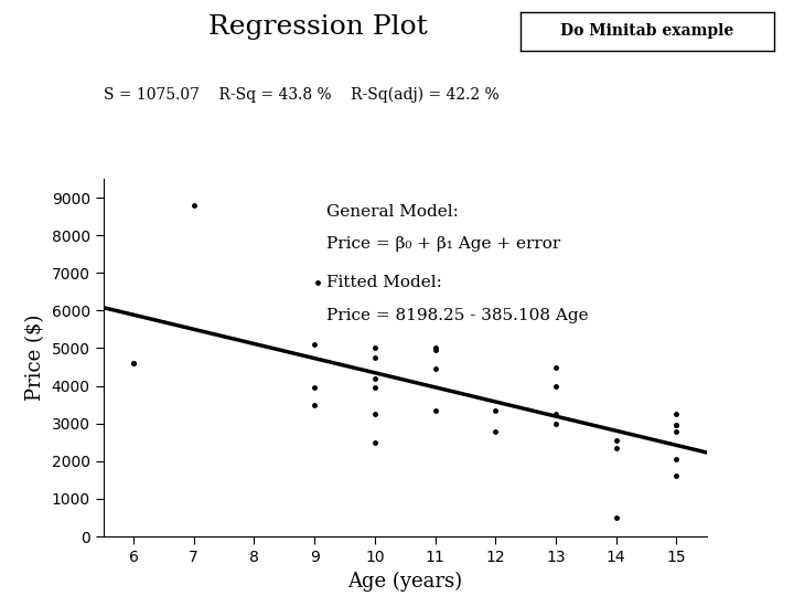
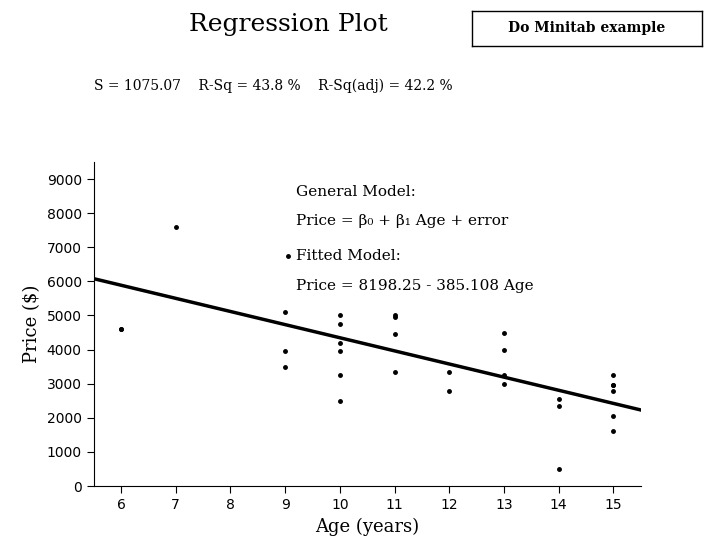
7: 8800 -> 7600
